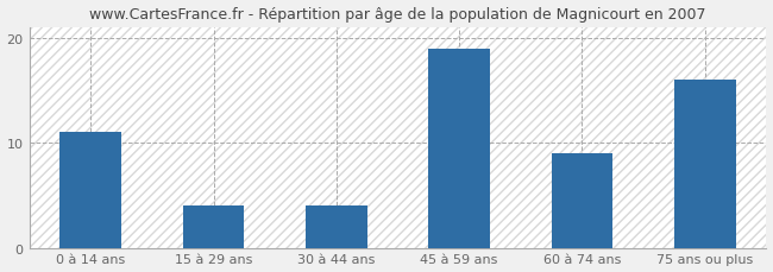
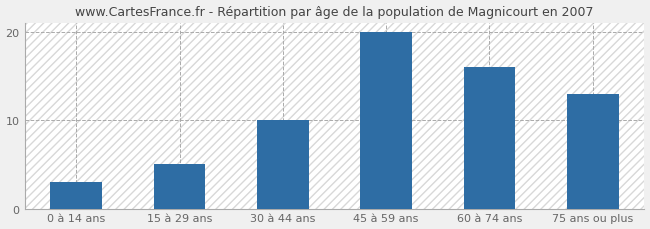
0 à 14 ans: 11 -> 3
15 à 29 ans: 4 -> 5
30 à 44 ans: 4 -> 10
45 à 59 ans: 19 -> 20
60 à 74 ans: 9 -> 16
75 ans ou plus: 16 -> 13
